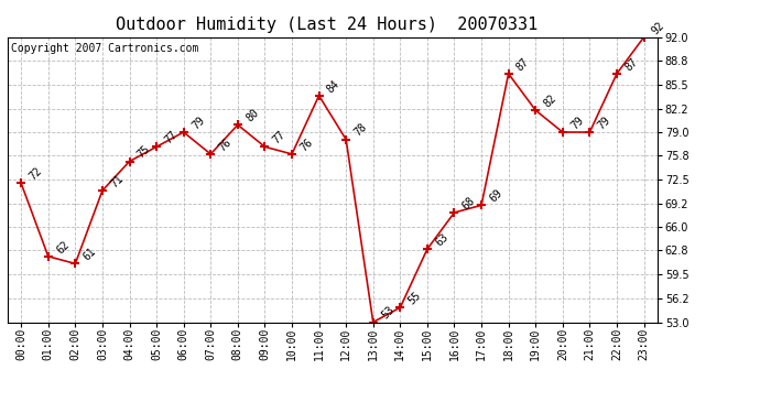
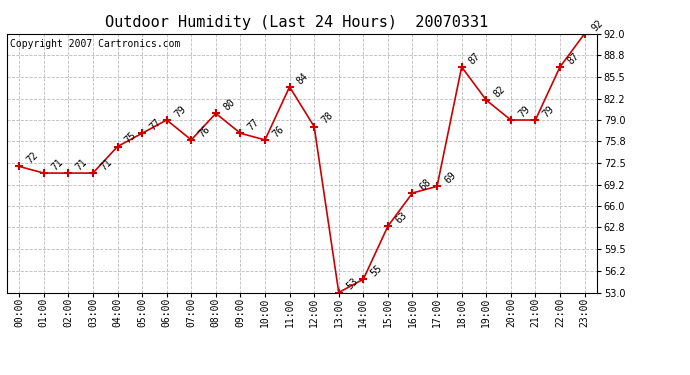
01:00: 62 -> 71
02:00: 61 -> 71
